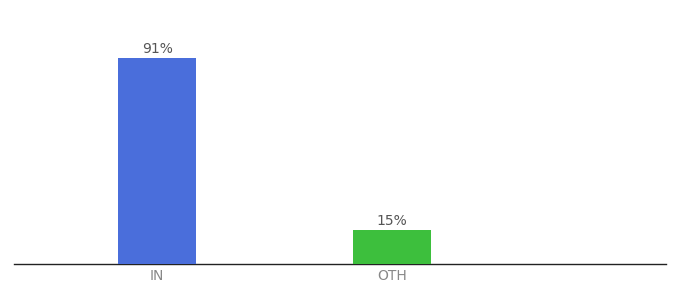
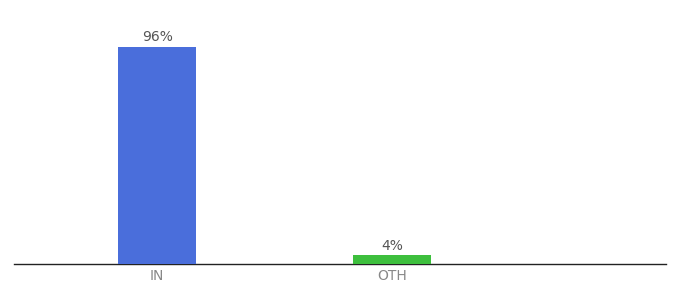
IN: 91% -> 96%
OTH: 15% -> 4%
